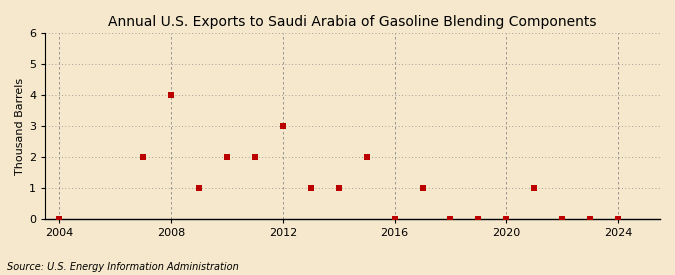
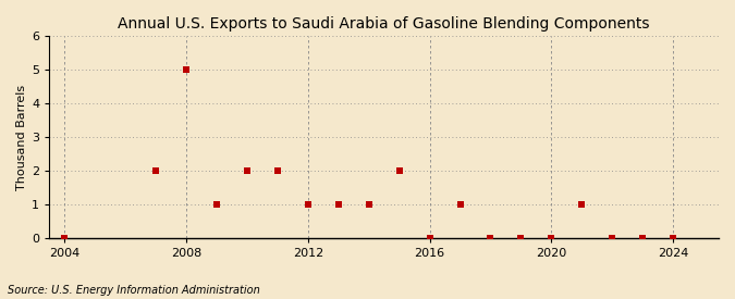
2008: 4 -> 5
2012: 3 -> 1
